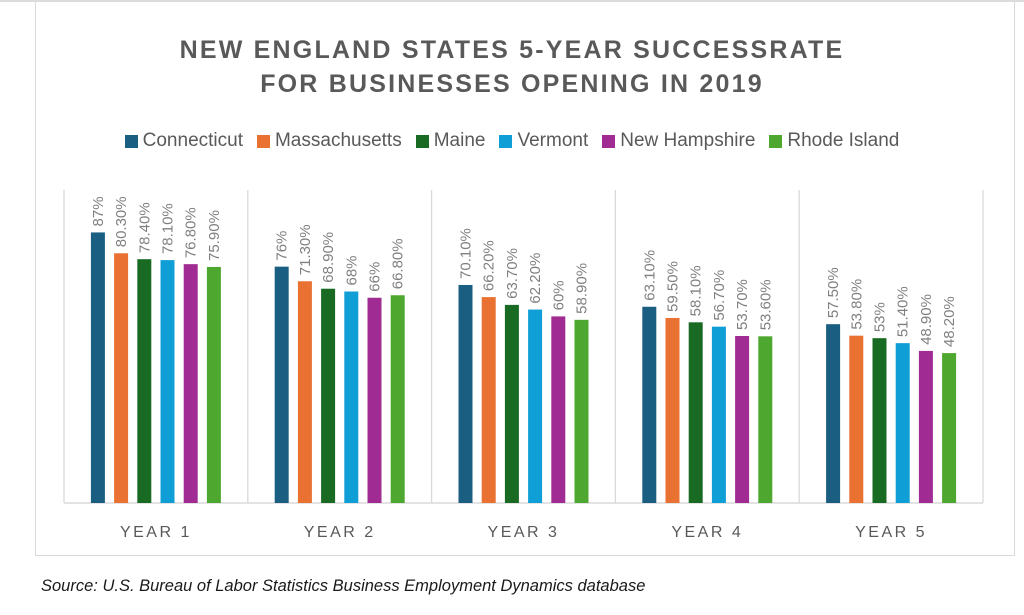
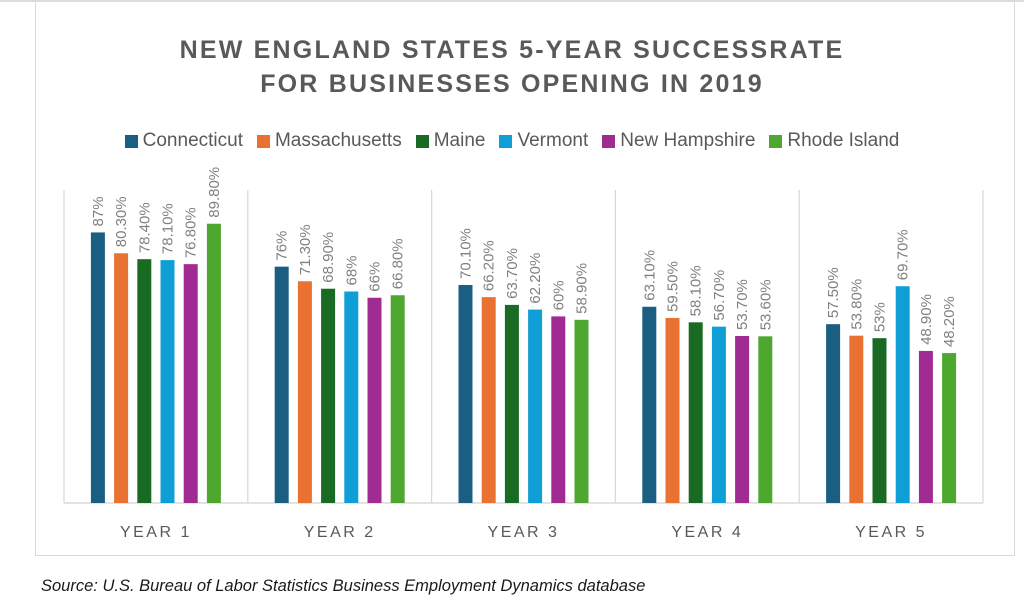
Rhode Island/YEAR 1: 75.90% -> 89.80%
Vermont/YEAR 5: 51.40% -> 69.70%
